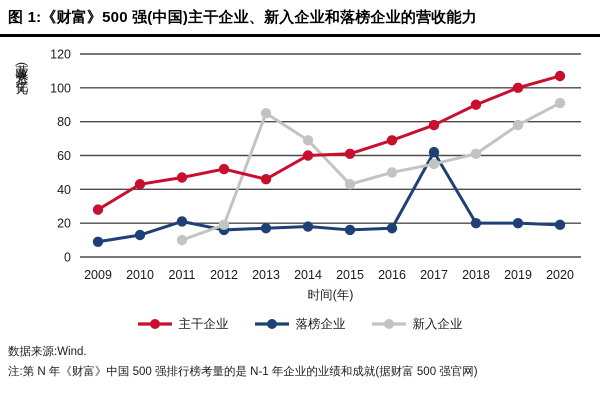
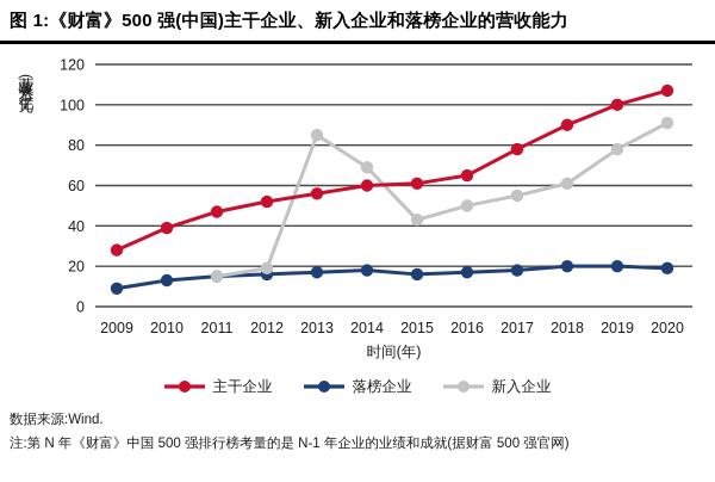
主干企业/2010: 43 -> 39
落榜企业/2011: 21 -> 15
新入企业/2011: 10 -> 15
主干企业/2013: 46 -> 56
主干企业/2016: 69 -> 65
落榜企业/2017: 62 -> 18
